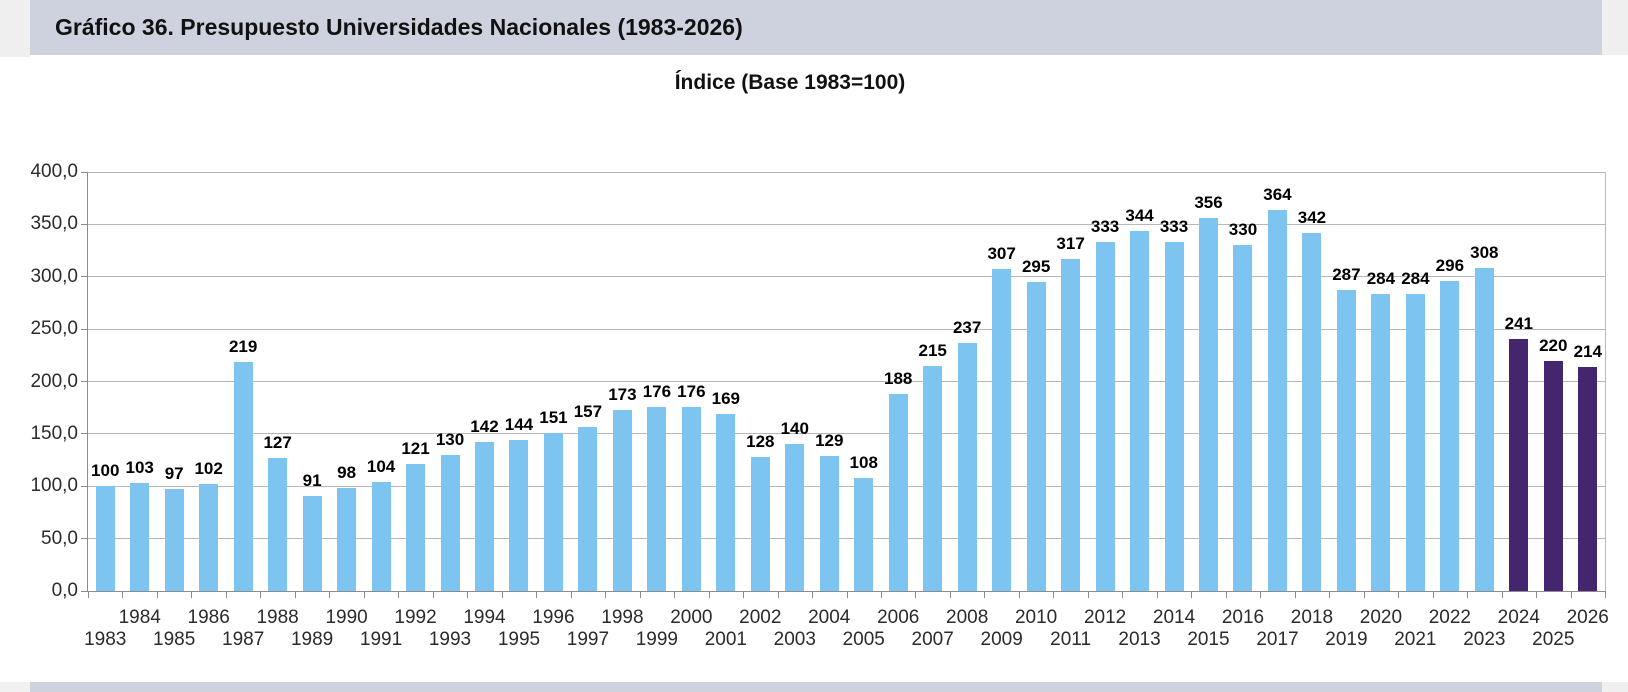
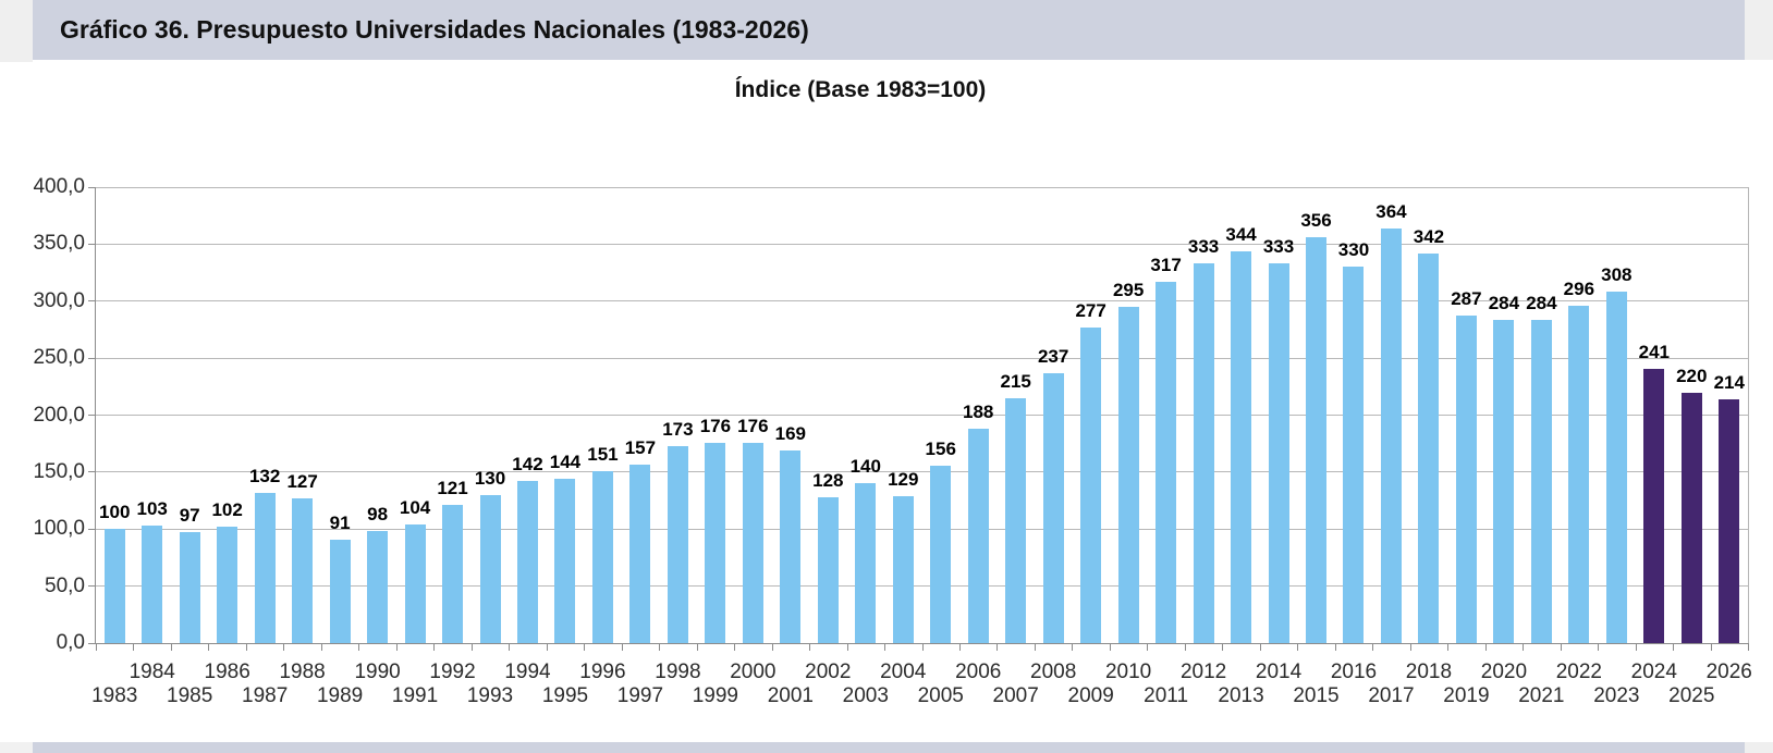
1987: 219 -> 132
2005: 108 -> 156
2009: 307 -> 277
